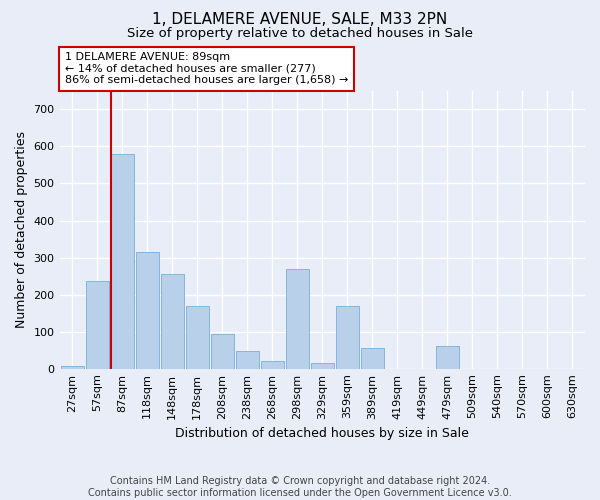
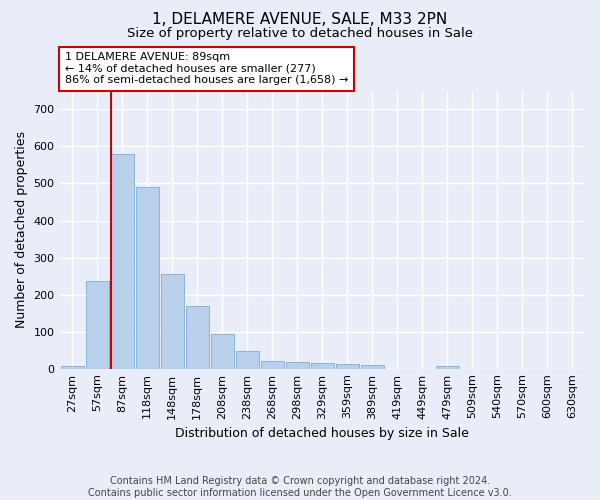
118sqm: 315 -> 490
298sqm: 270 -> 18
359sqm: 170 -> 12
389sqm: 55 -> 10
479sqm: 60 -> 8
